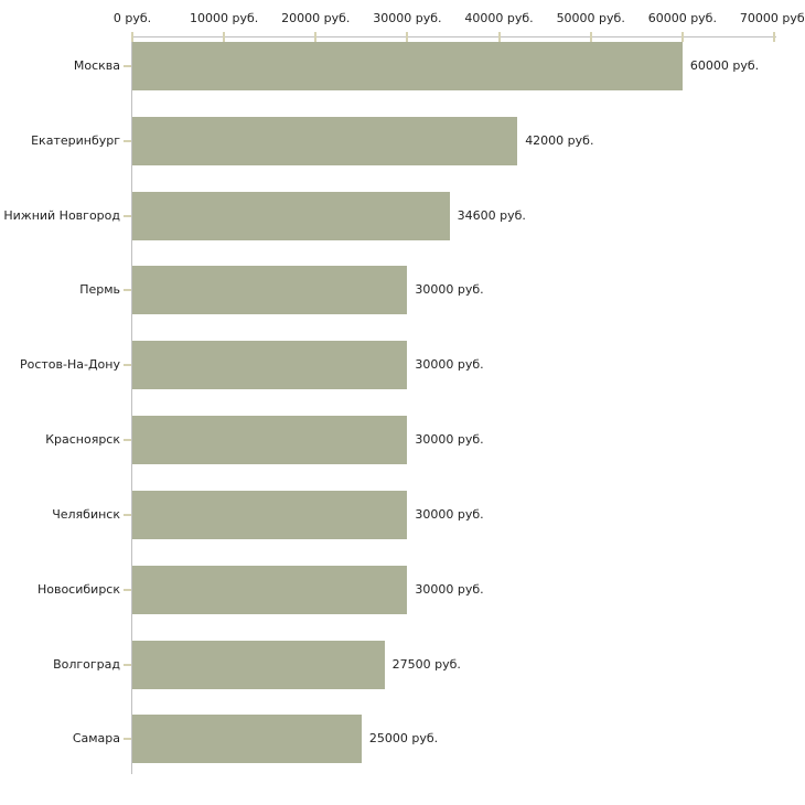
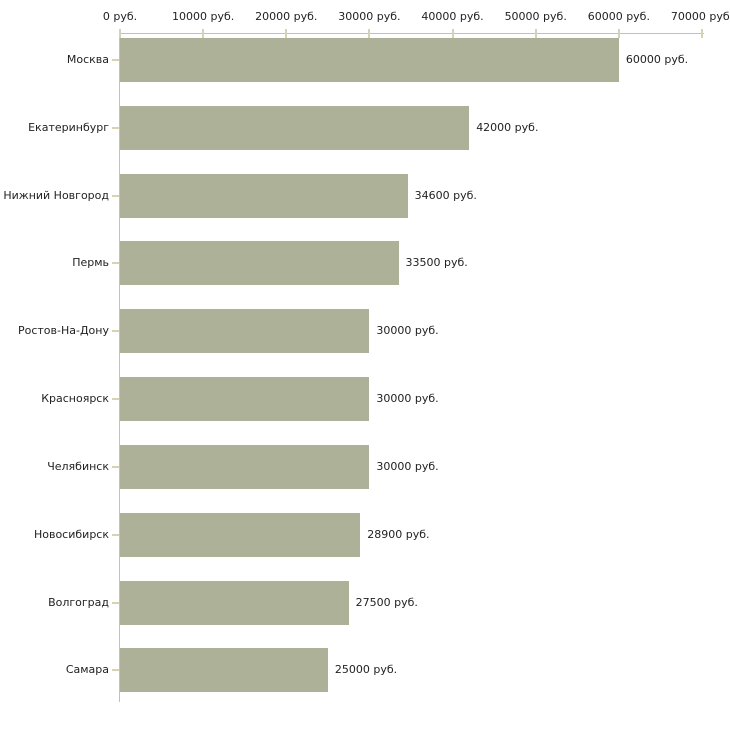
Пермь: 30000 -> 33500
Новосибирск: 30000 -> 28900
